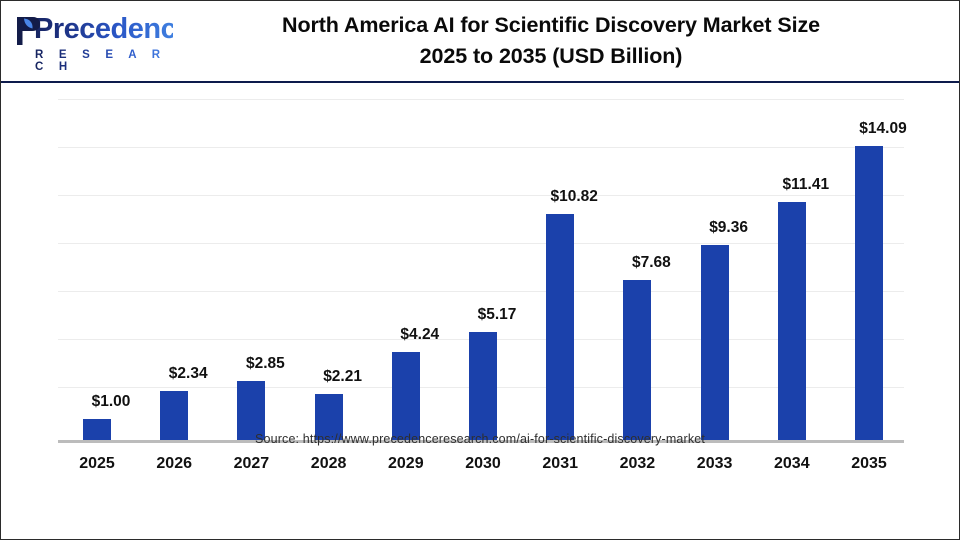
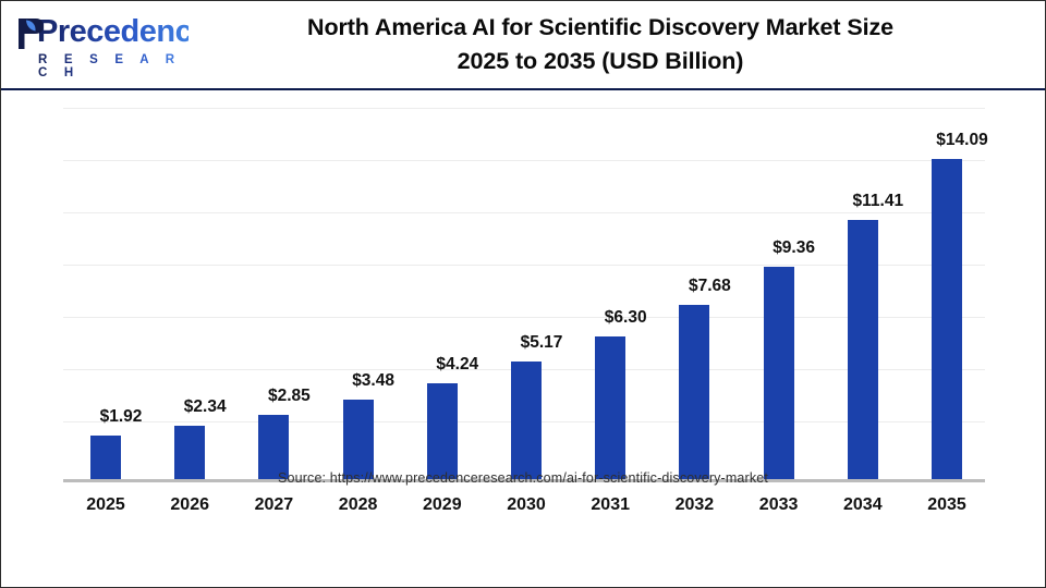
2025: $1.00 -> $1.92
2028: $2.21 -> $3.48
2031: $10.82 -> $6.30
